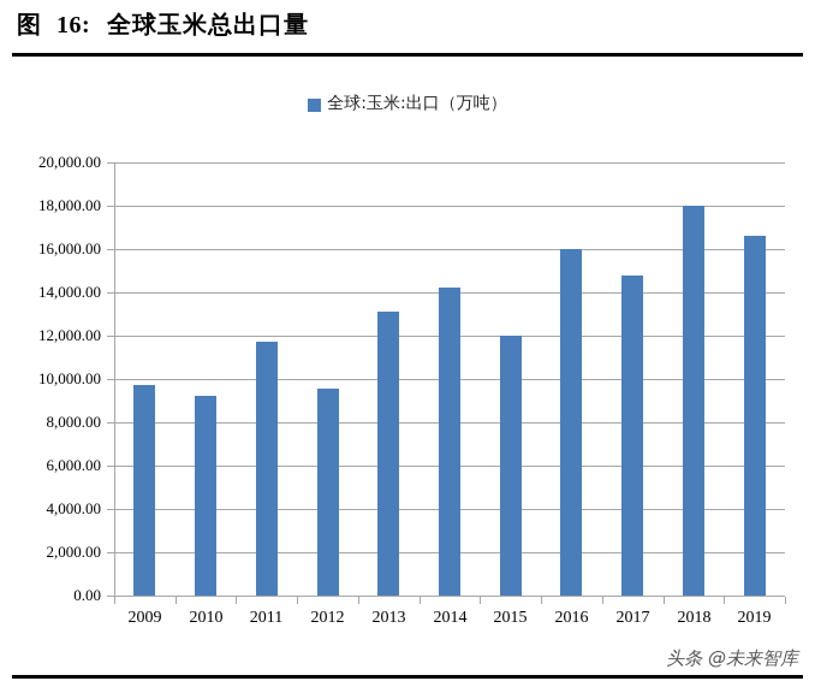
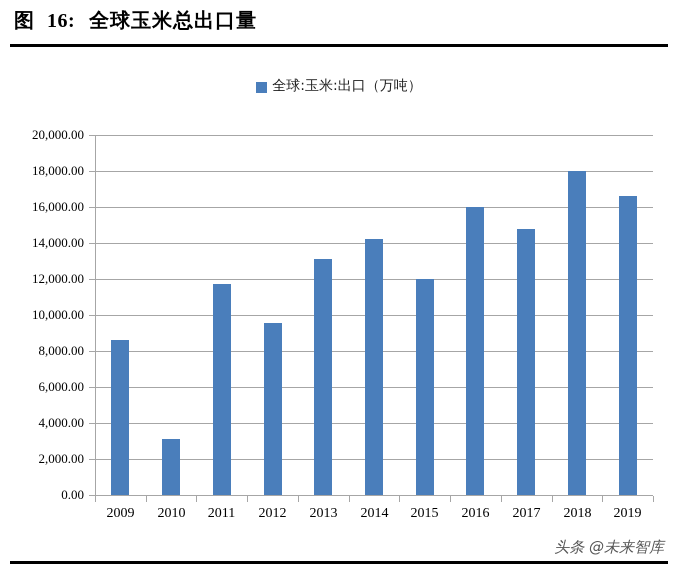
2009: 9700 -> 8600
2010: 9200 -> 3100
